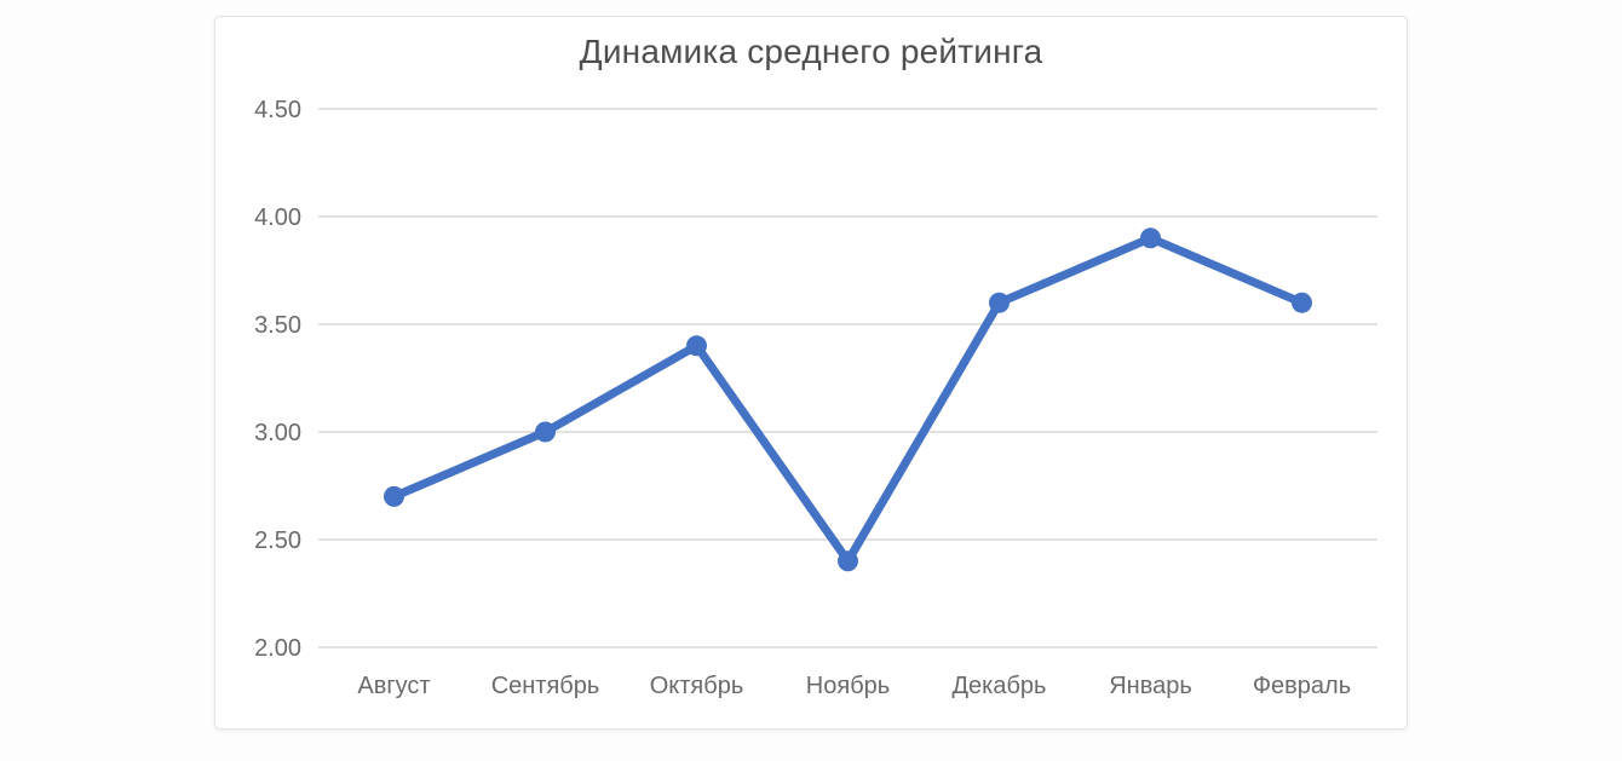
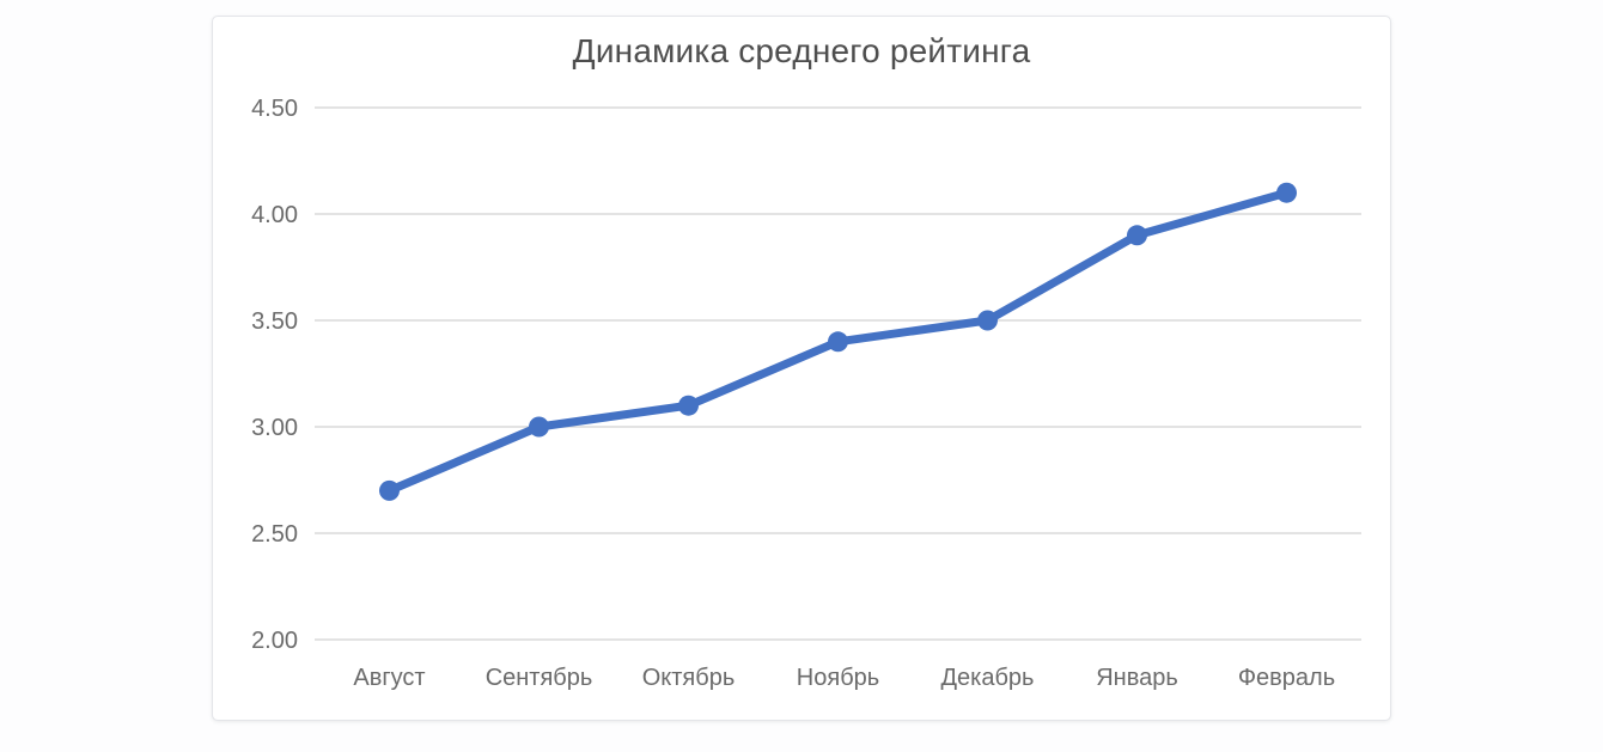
Октябрь: 3.4 -> 3.1
Ноябрь: 2.4 -> 3.4
Декабрь: 3.6 -> 3.5
Февраль: 3.6 -> 4.1
